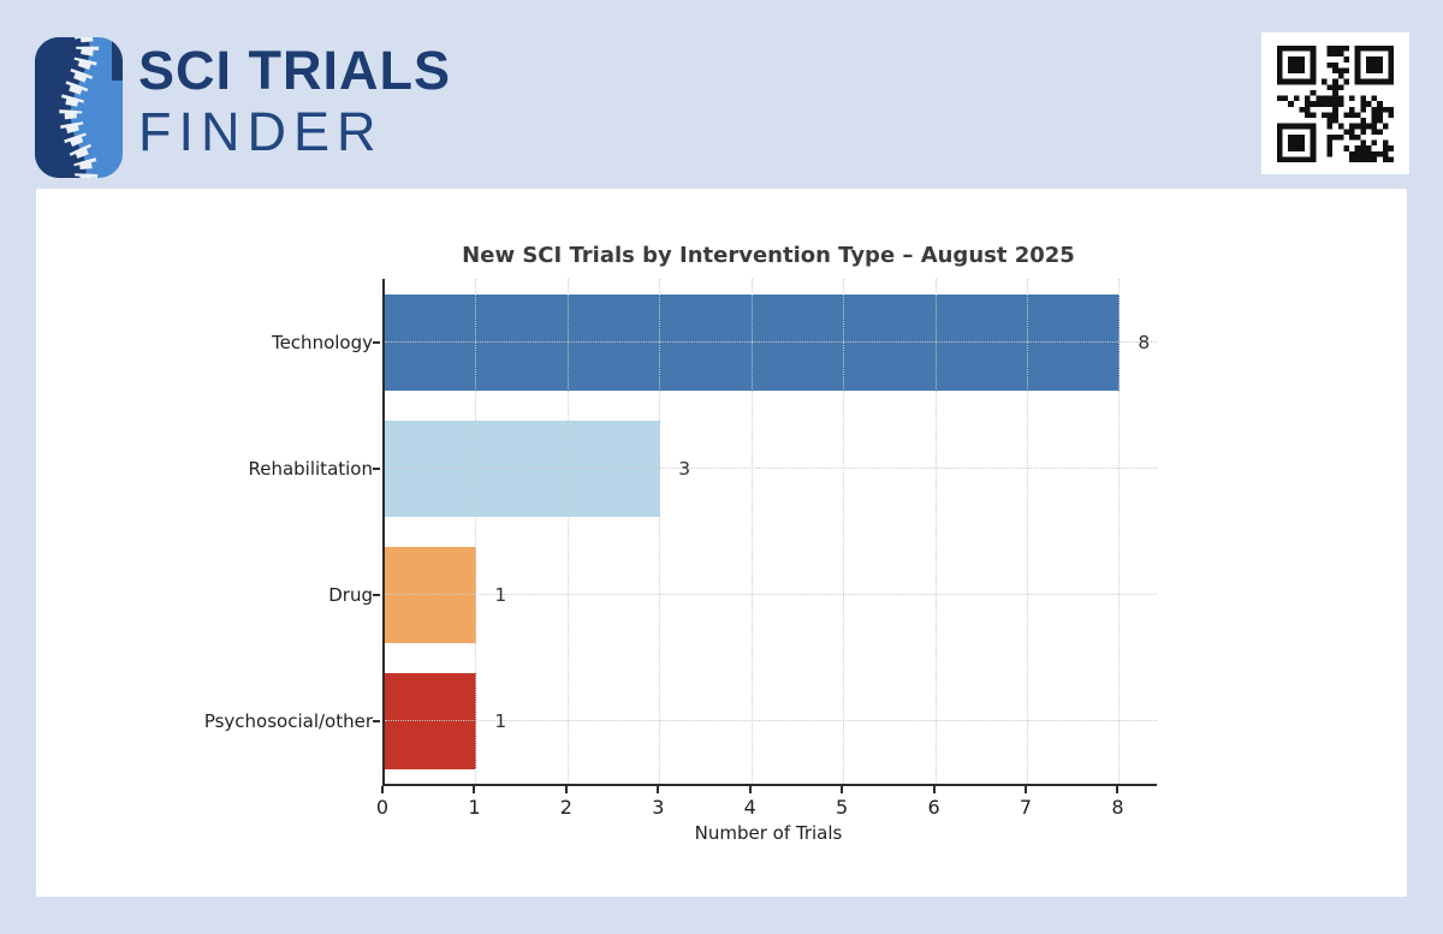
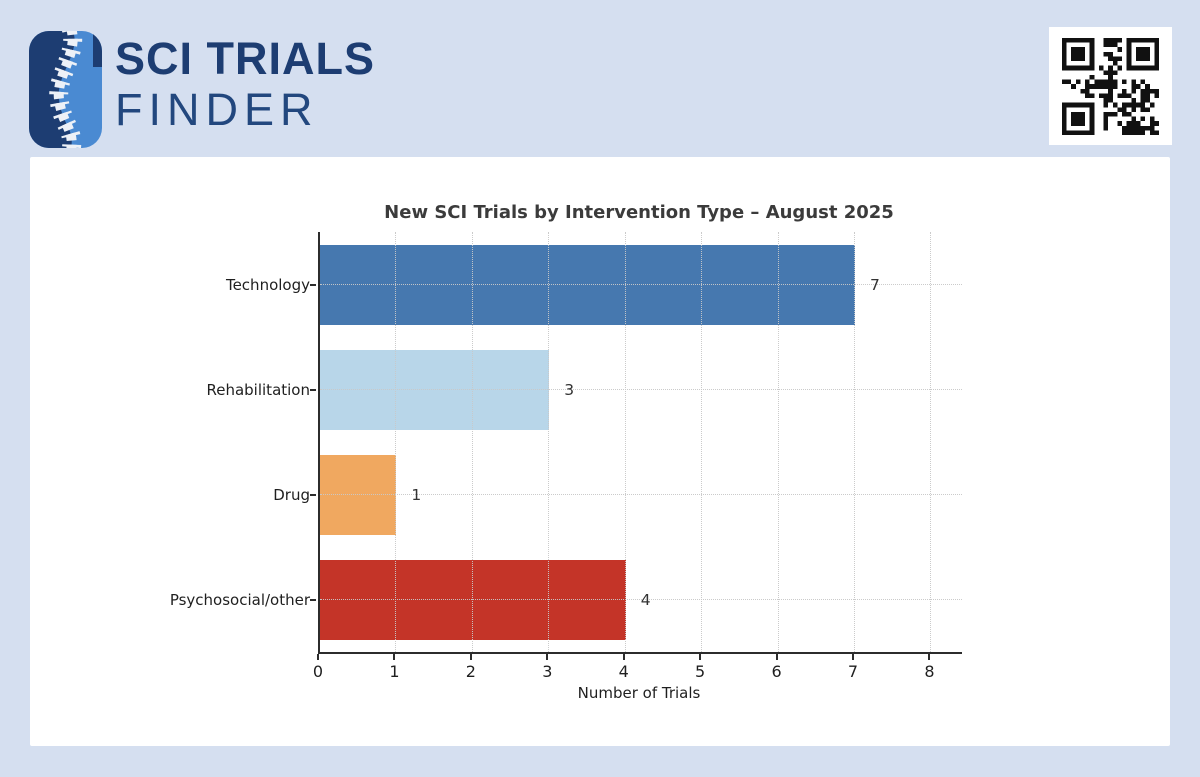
Technology: 8 -> 7
Psychosocial/other: 1 -> 4
